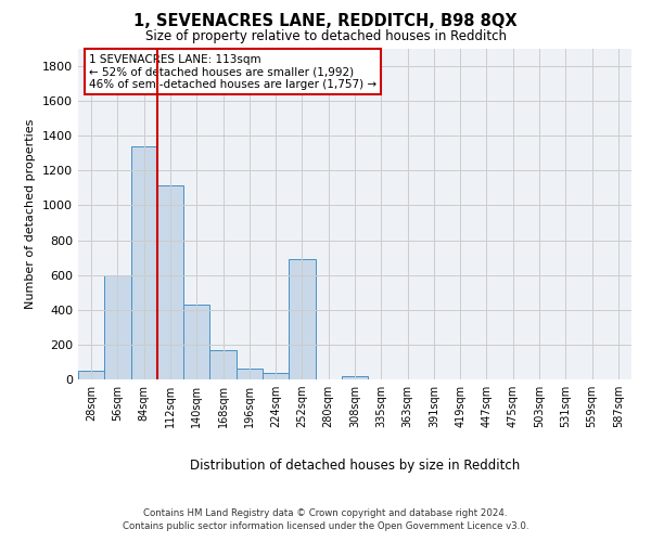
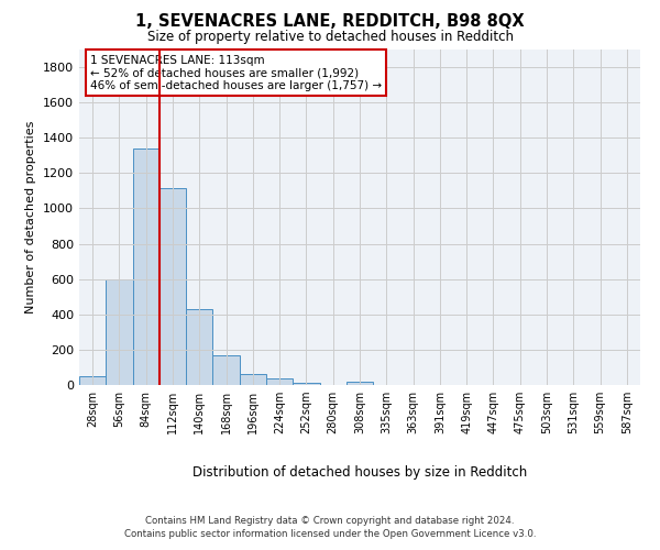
252sqm: 690 -> 10
